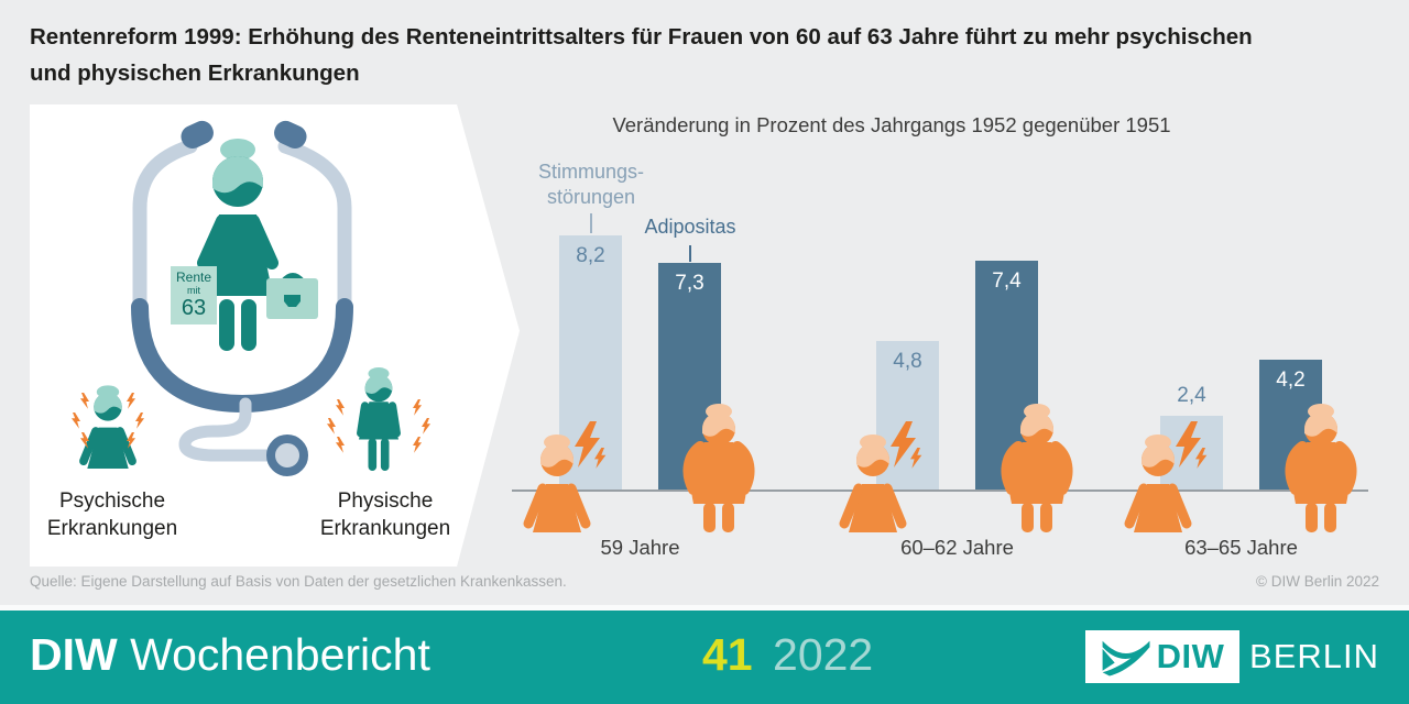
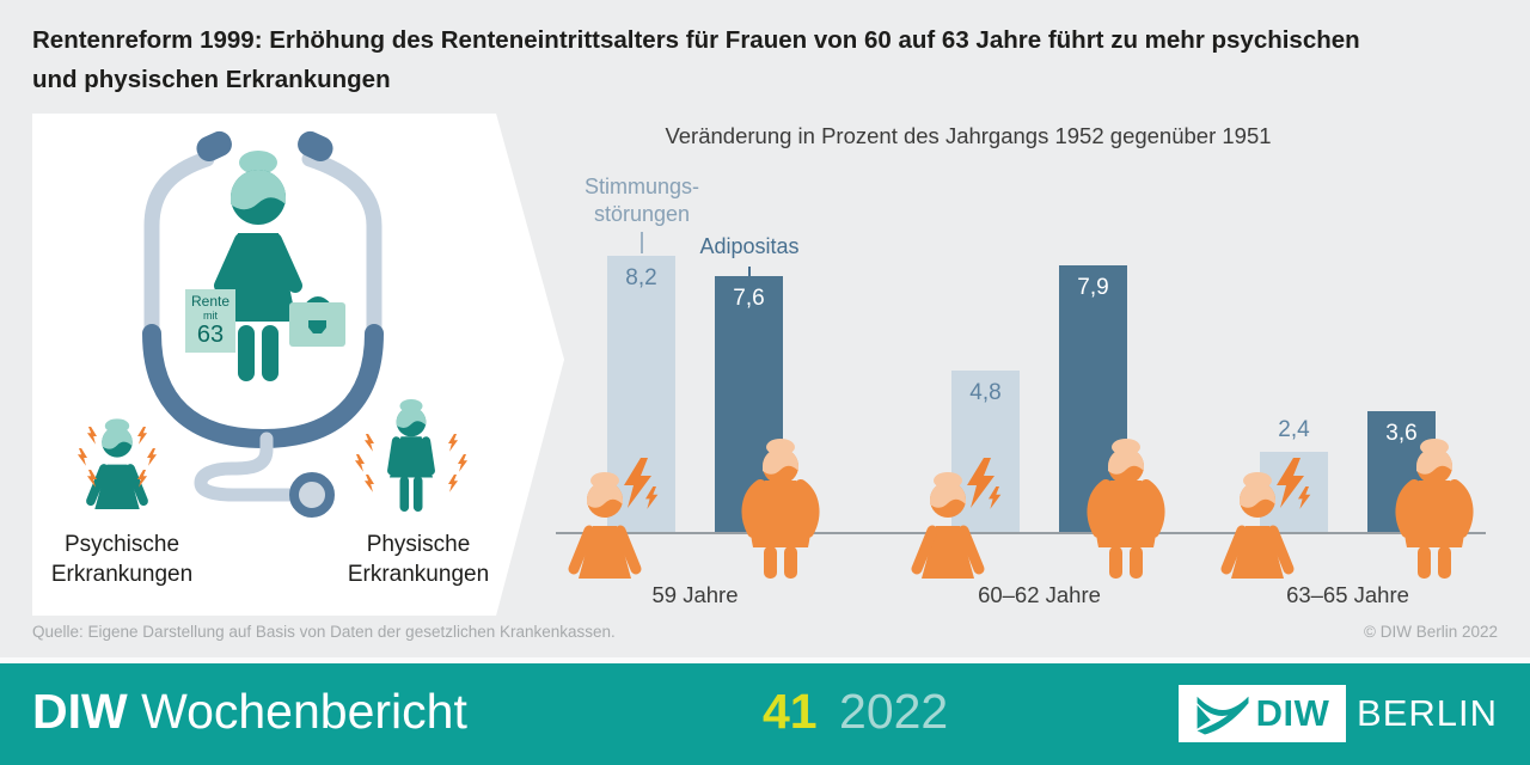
Adipositas/59 Jahre: 7,3 -> 7,6
Adipositas/60–62 Jahre: 7,4 -> 7,9
Adipositas/63–65 Jahre: 4,2 -> 3,6
